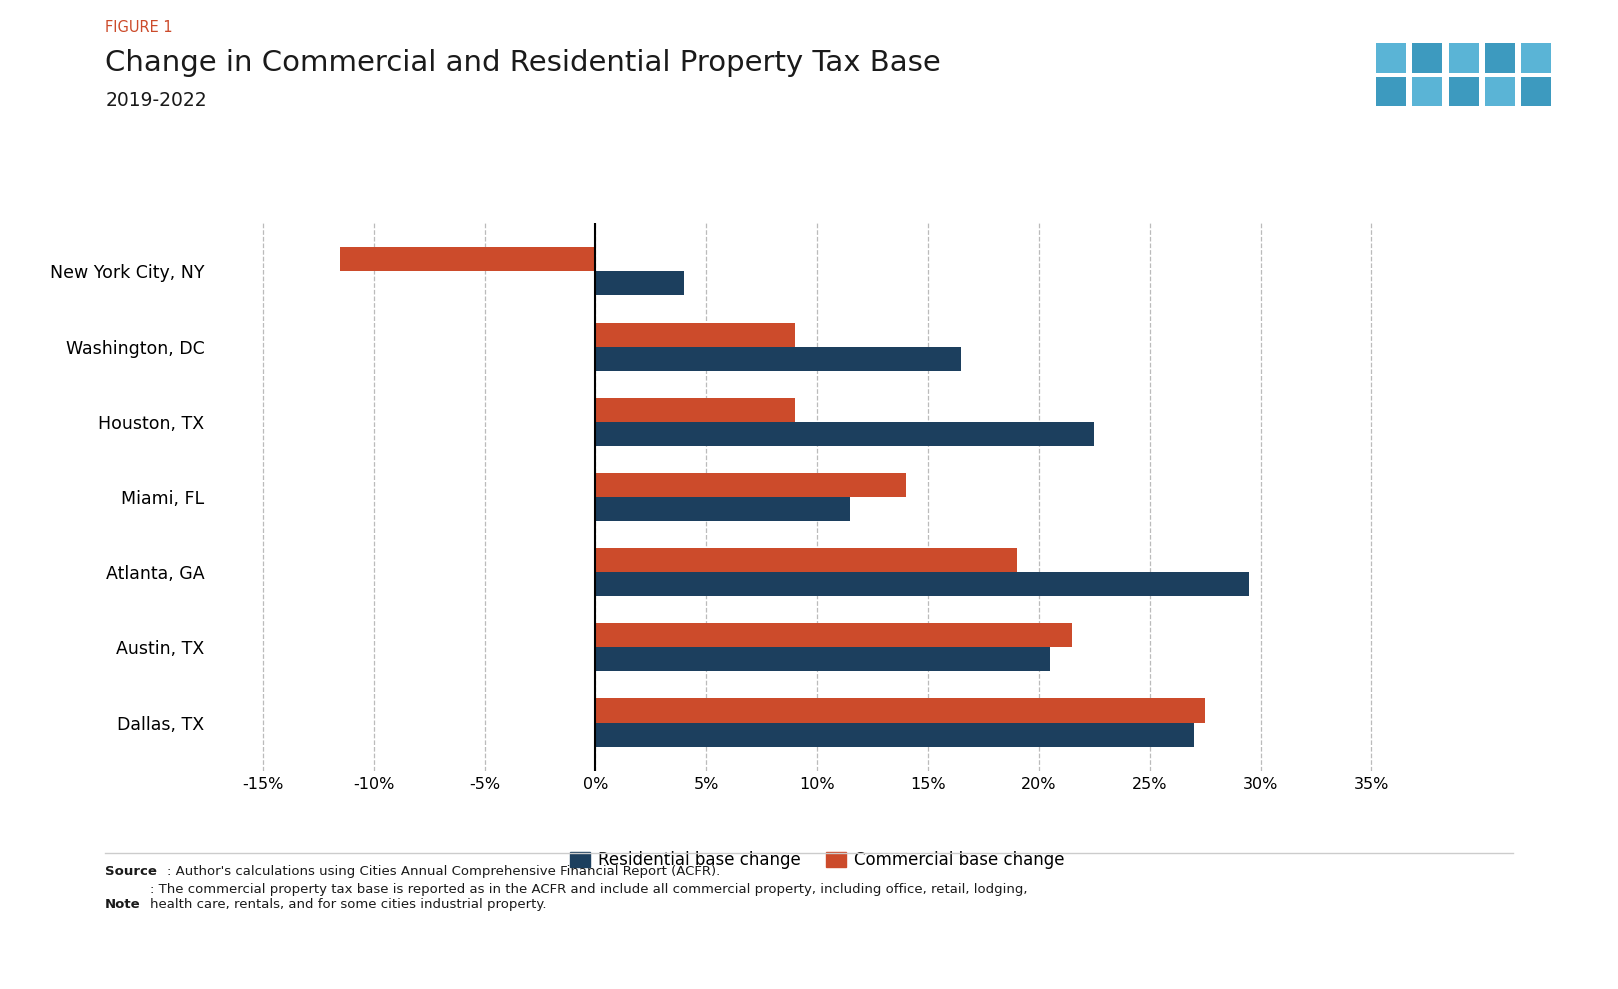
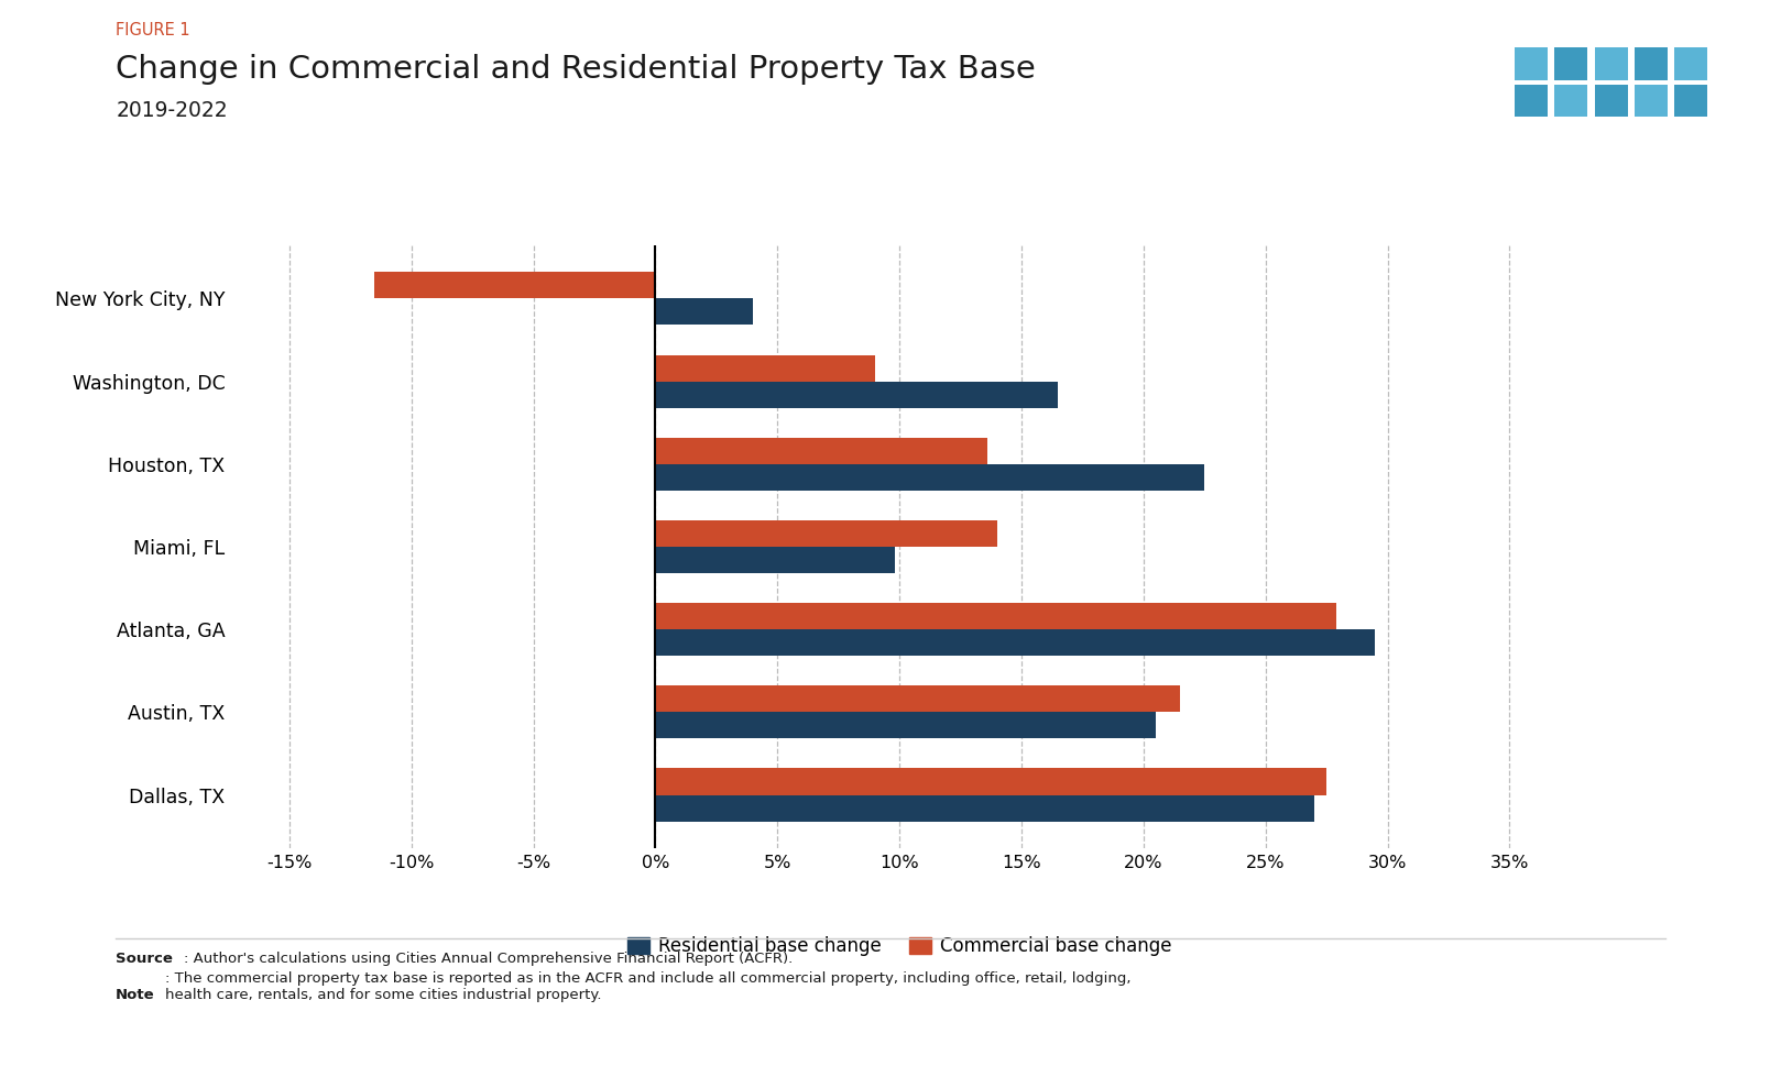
Commercial base change/Houston, TX: 9.0% -> 13.6%
Residential base change/Miami, FL: 11.5% -> 9.8%
Commercial base change/Atlanta, GA: 19.0% -> 27.9%
